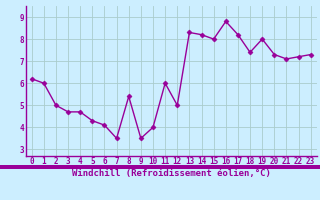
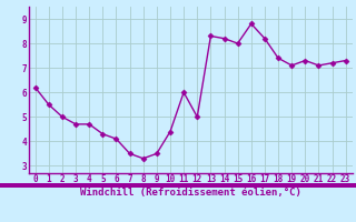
1: 6.0 -> 5.5
8: 5.4 -> 3.3
10: 4.0 -> 4.4
19: 8.0 -> 7.1
